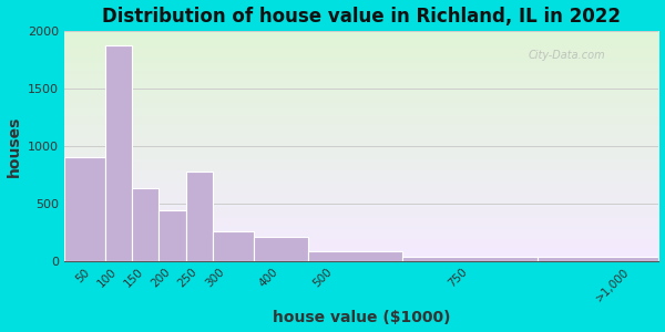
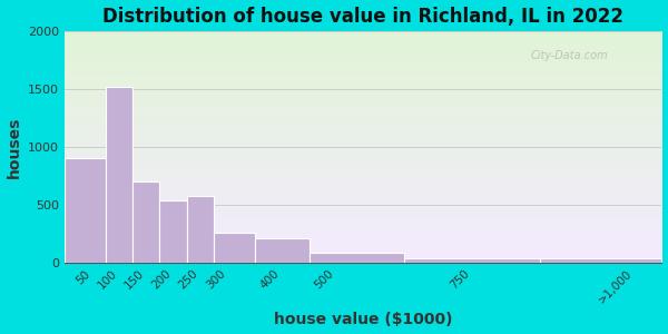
100: 1870 -> 1520
150: 630 -> 700
200: 440 -> 540
250: 780 -> 580
